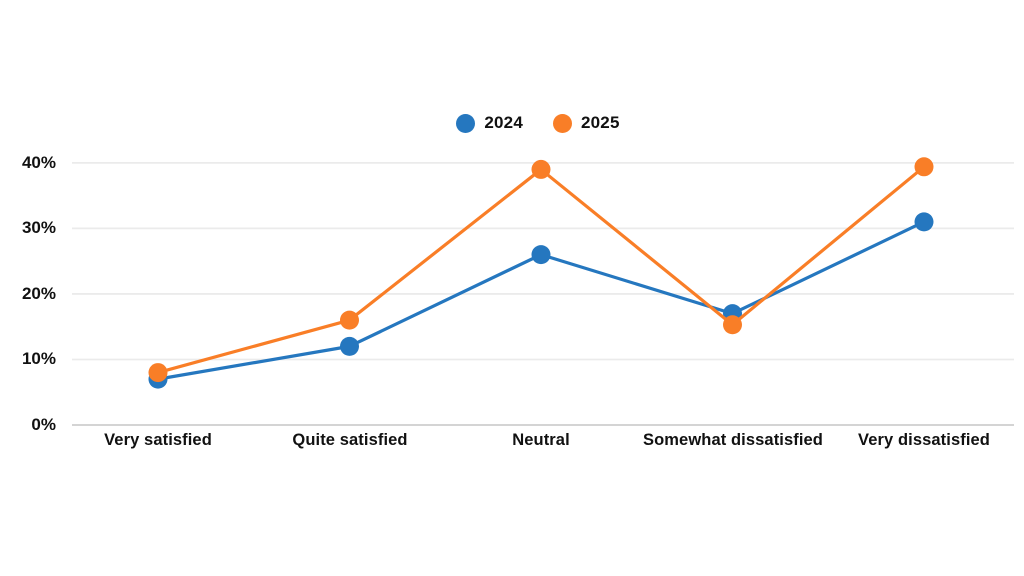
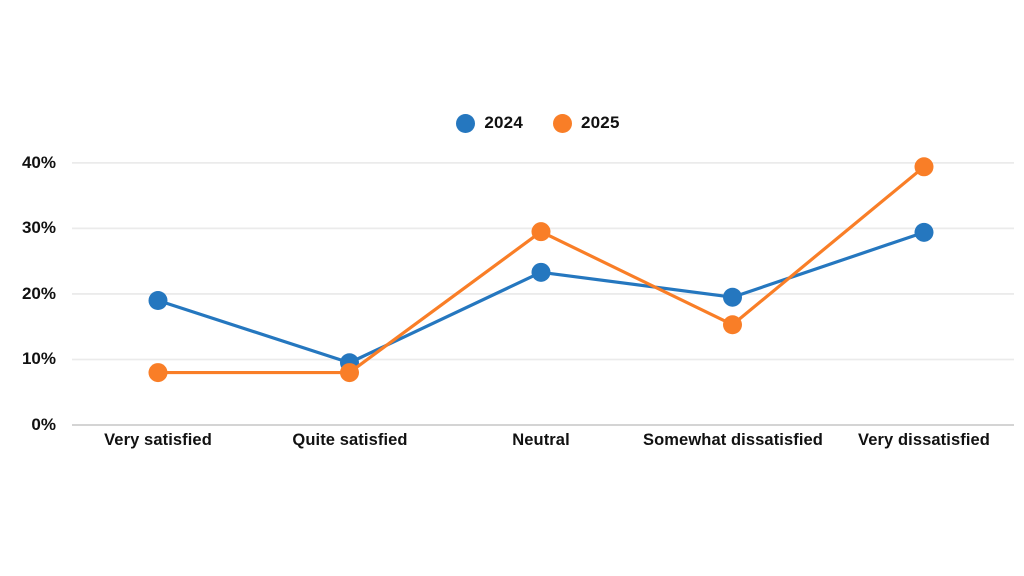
2024/Very satisfied: 7% -> 19%
2024/Quite satisfied: 12% -> 10%
2025/Quite satisfied: 16% -> 8%
2024/Neutral: 26% -> 23%
2025/Neutral: 39% -> 30%
2024/Somewhat dissatisfied: 17% -> 20%
2024/Very dissatisfied: 31% -> 29%
